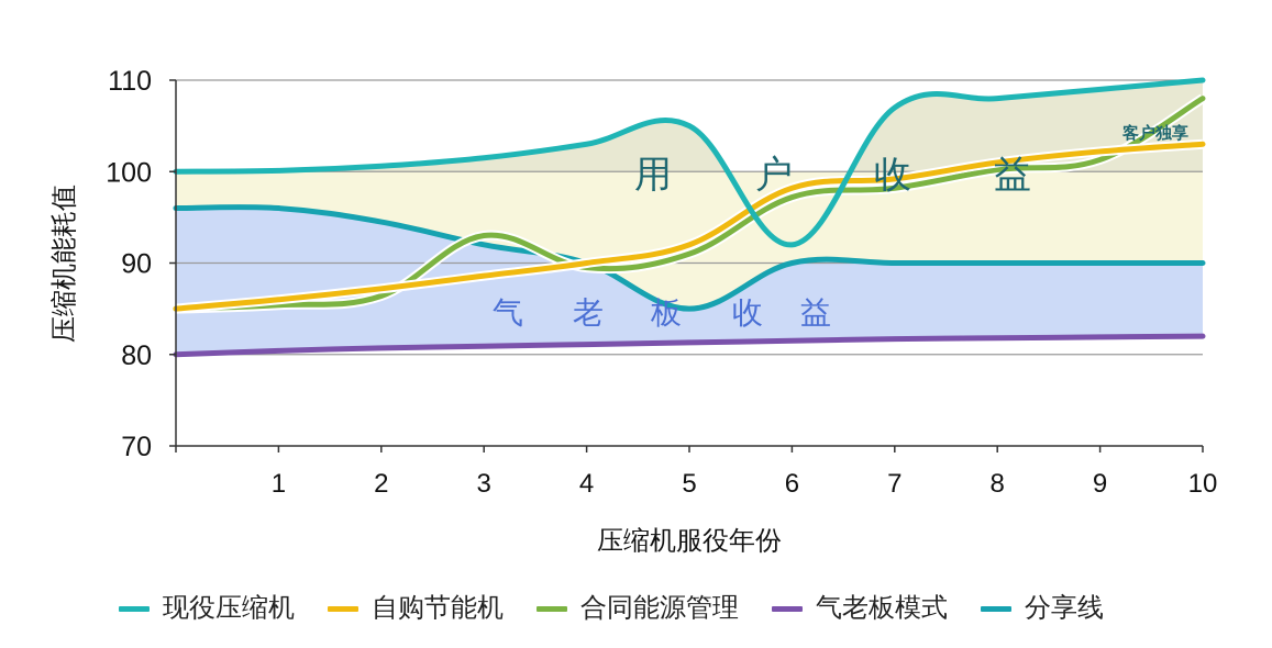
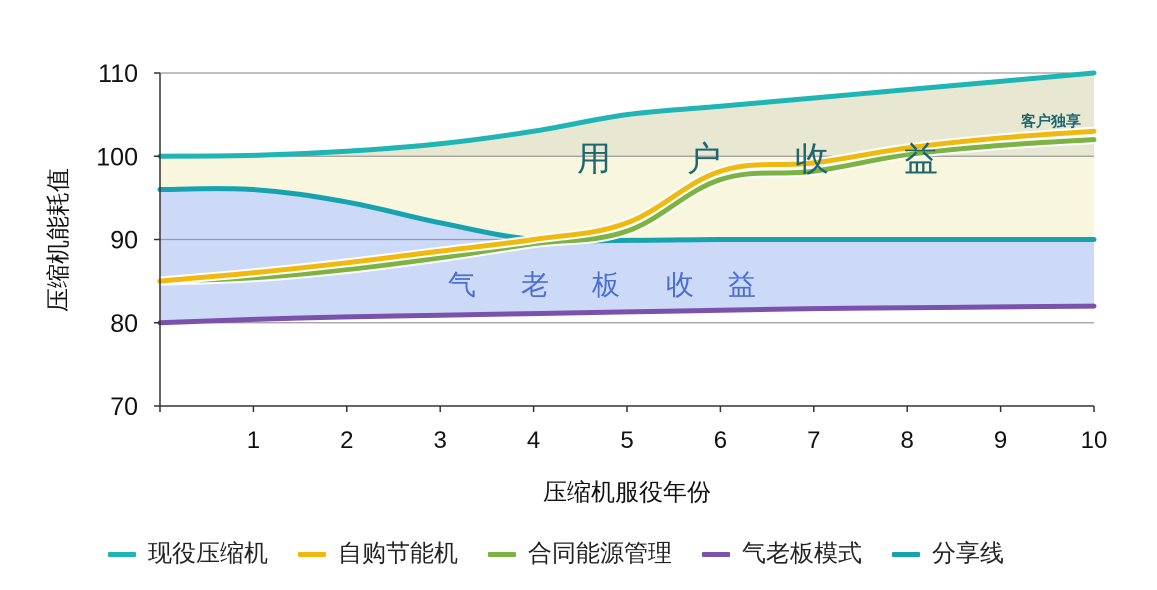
合同能源管理/3: 93 -> 88
分享线/5: 85 -> 90
现役压缩机/6: 92 -> 106
合同能源管理/10: 108 -> 102
